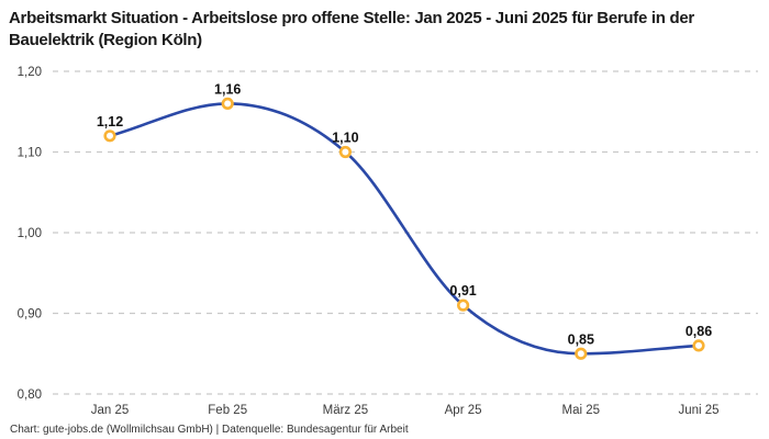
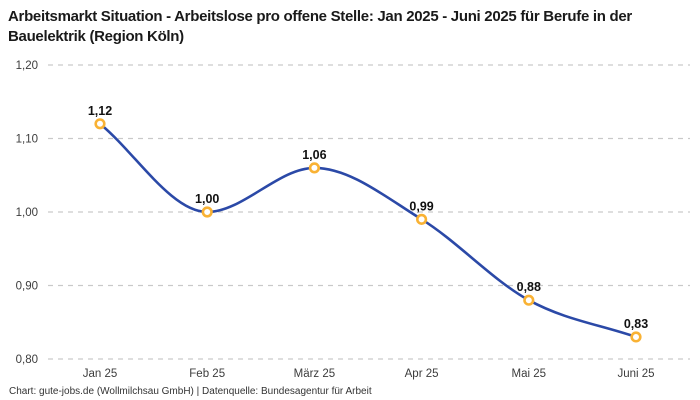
Feb 25: 1,16 -> 1,00
März 25: 1,10 -> 1,06
Apr 25: 0,91 -> 0,99
Mai 25: 0,85 -> 0,88
Juni 25: 0,86 -> 0,83
